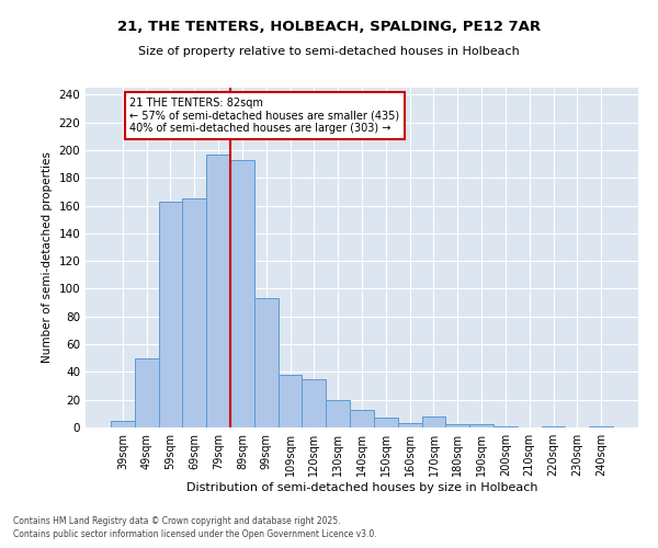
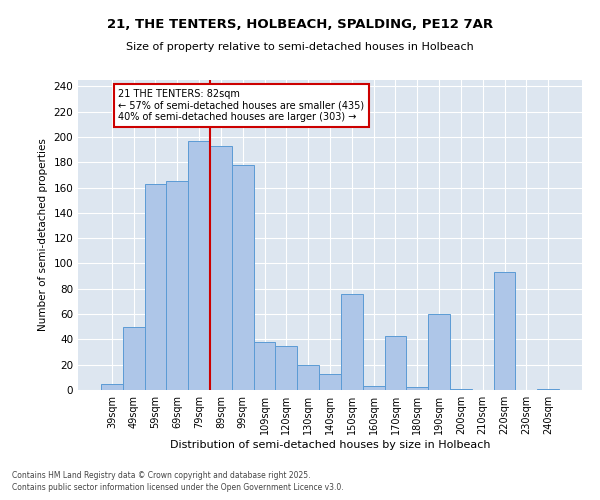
99sqm: 93 -> 178
150sqm: 7 -> 76
170sqm: 8 -> 43
190sqm: 2 -> 60
220sqm: 1 -> 93
